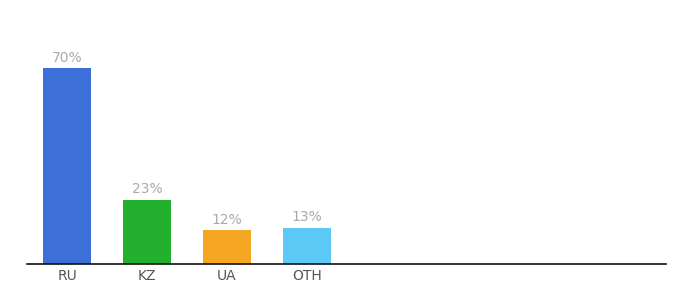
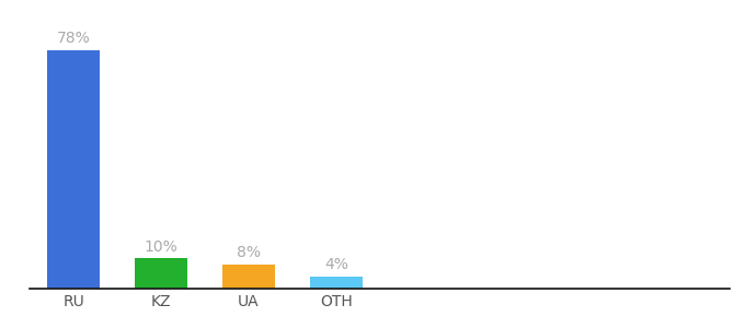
RU: 70% -> 78%
KZ: 23% -> 10%
UA: 12% -> 8%
OTH: 13% -> 4%
